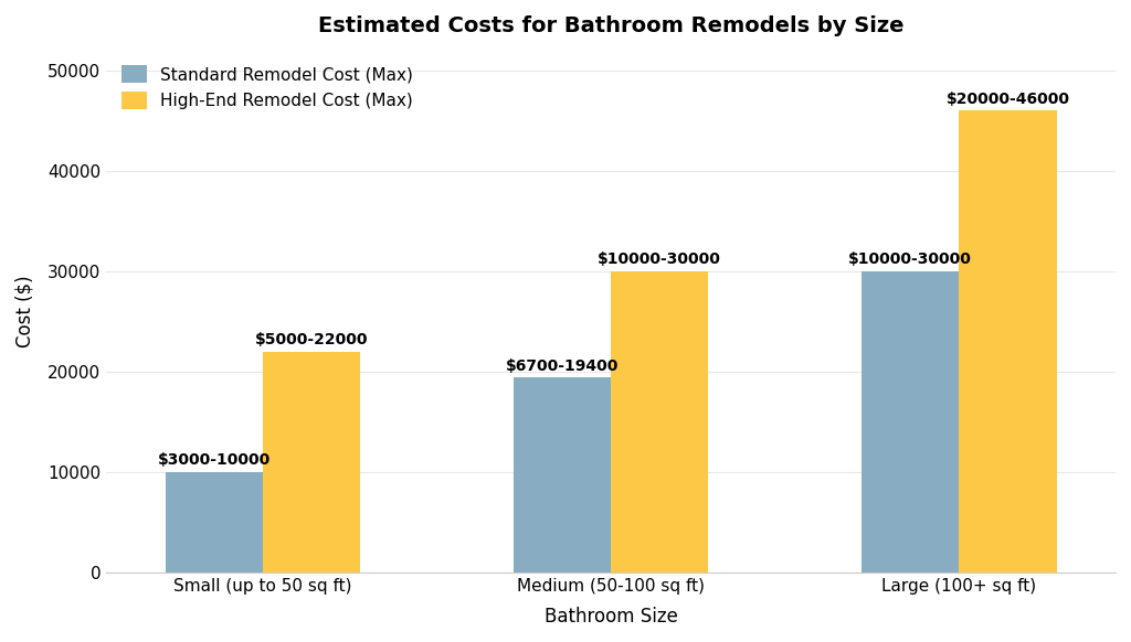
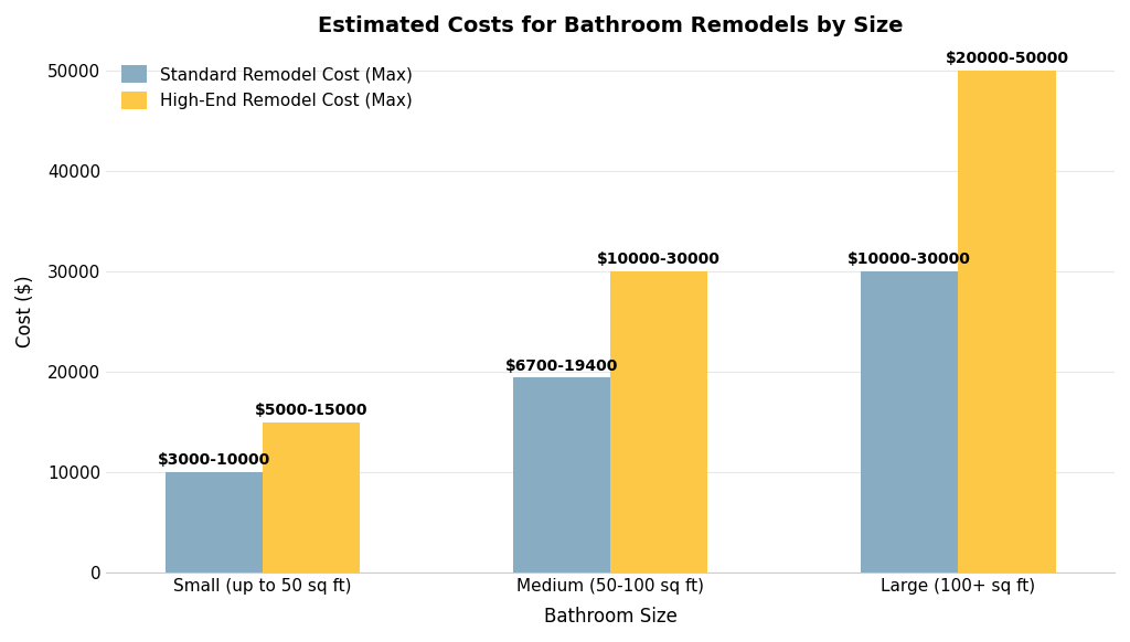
High-End Remodel Cost (Max)/Small (up to 50 sq ft): 22000 -> 15000
High-End Remodel Cost (Max)/Large (100+ sq ft): 46000 -> 50000
